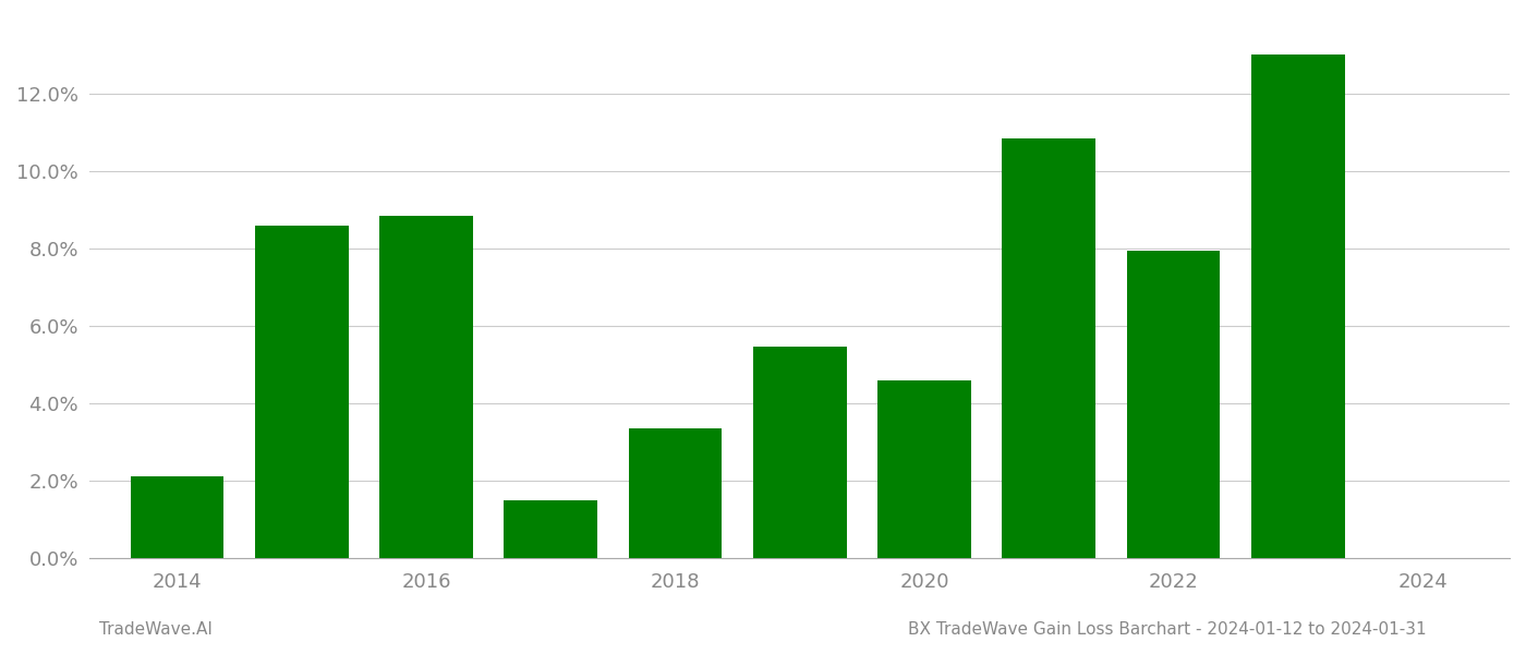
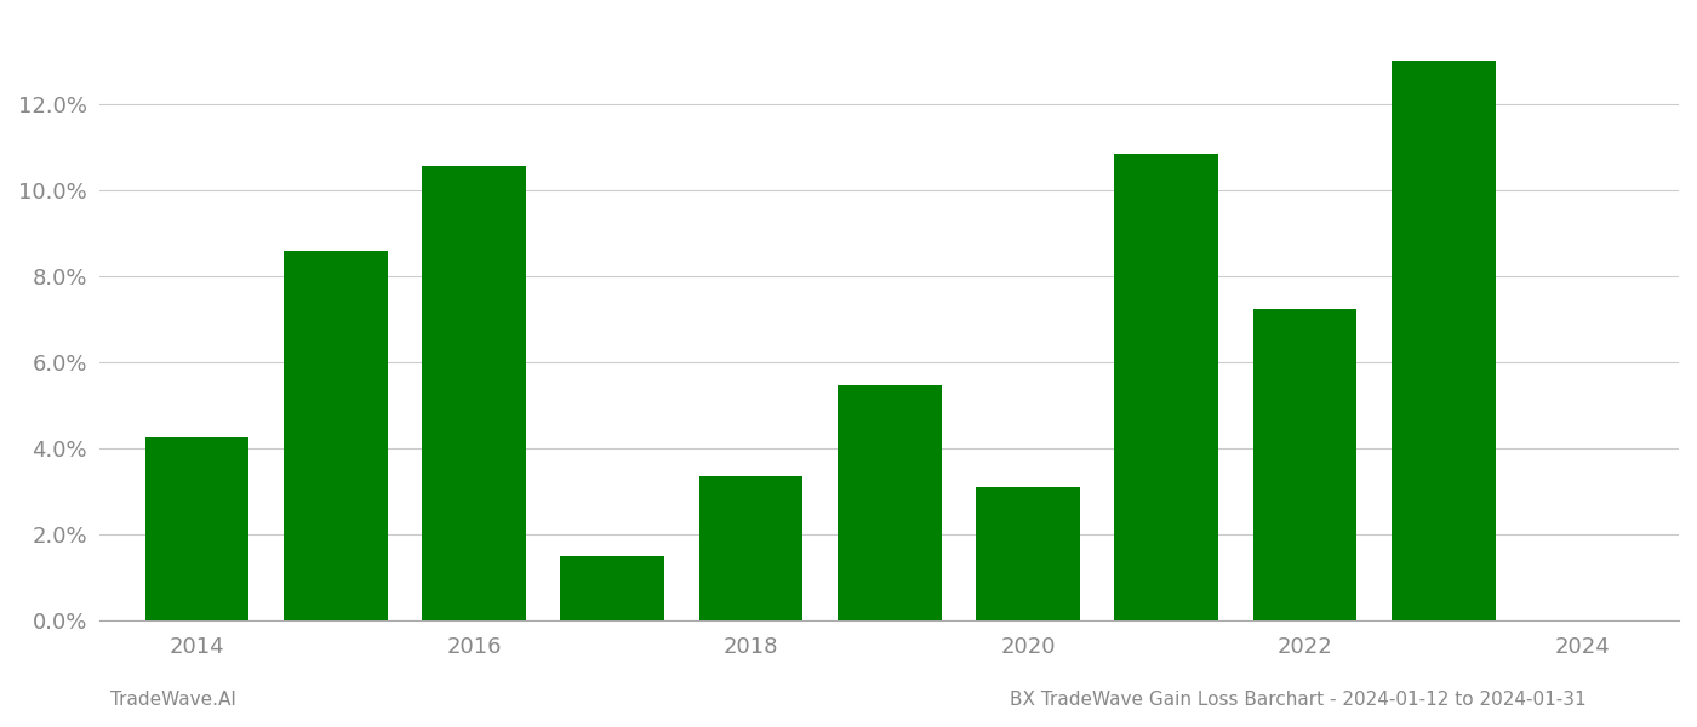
2014: 2.10% -> 4.25%
2016: 8.85% -> 10.55%
2020: 4.60% -> 3.10%
2022: 7.95% -> 7.25%
